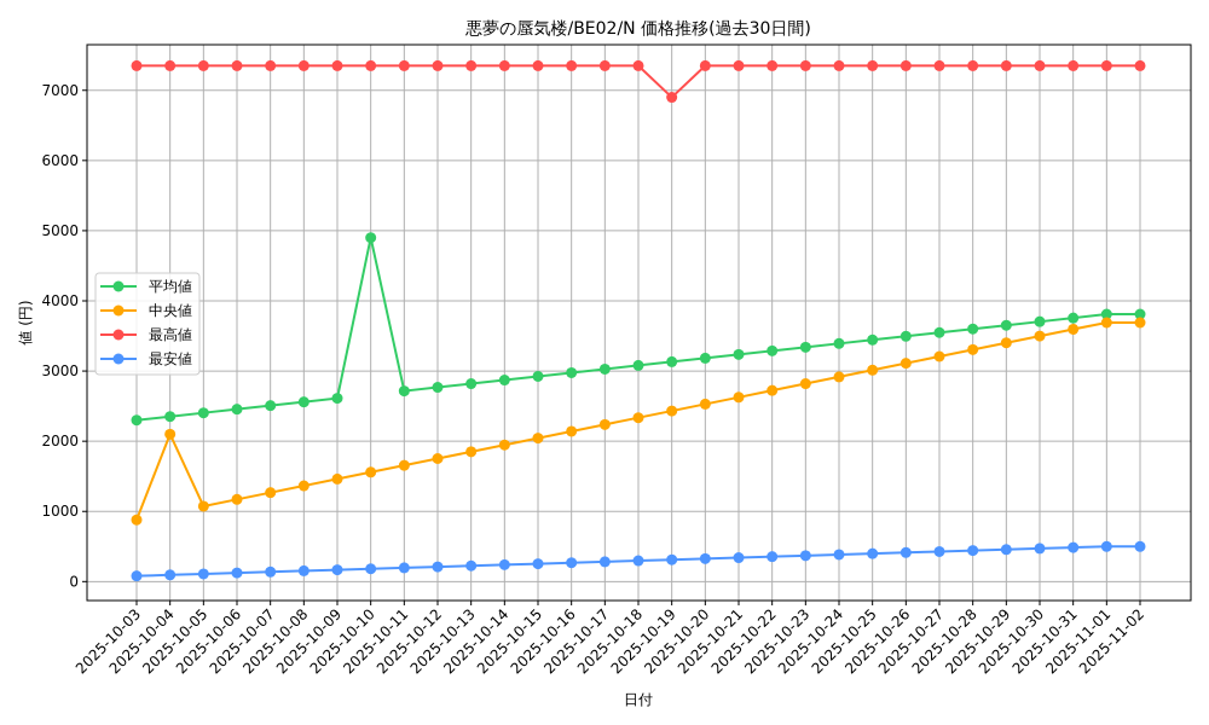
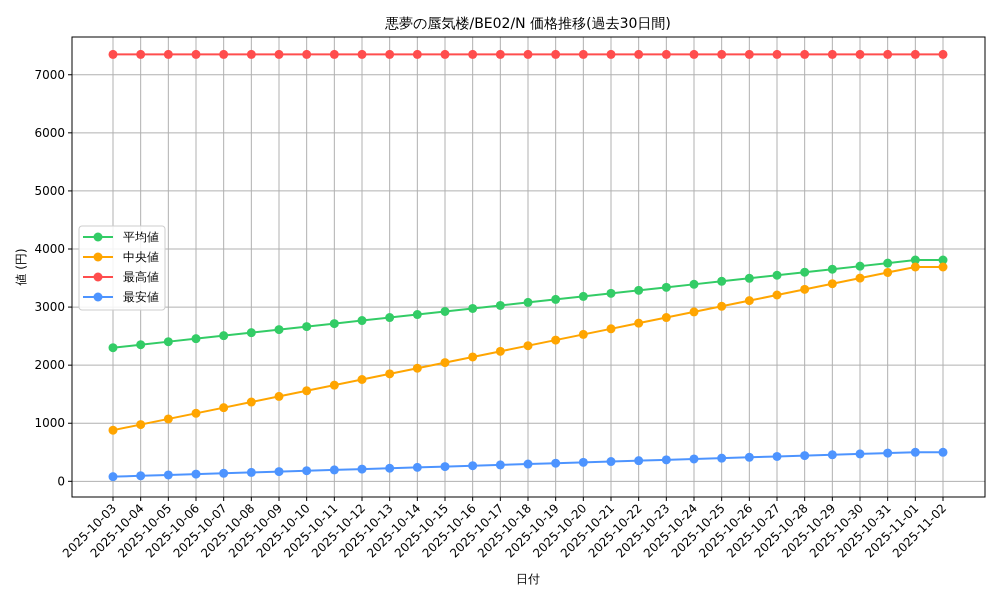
中央値/2025-10-04: 2100 -> 1000
平均値/2025-10-10: 4900 -> 2700
最高値/2025-10-19: 6900 -> 7400
